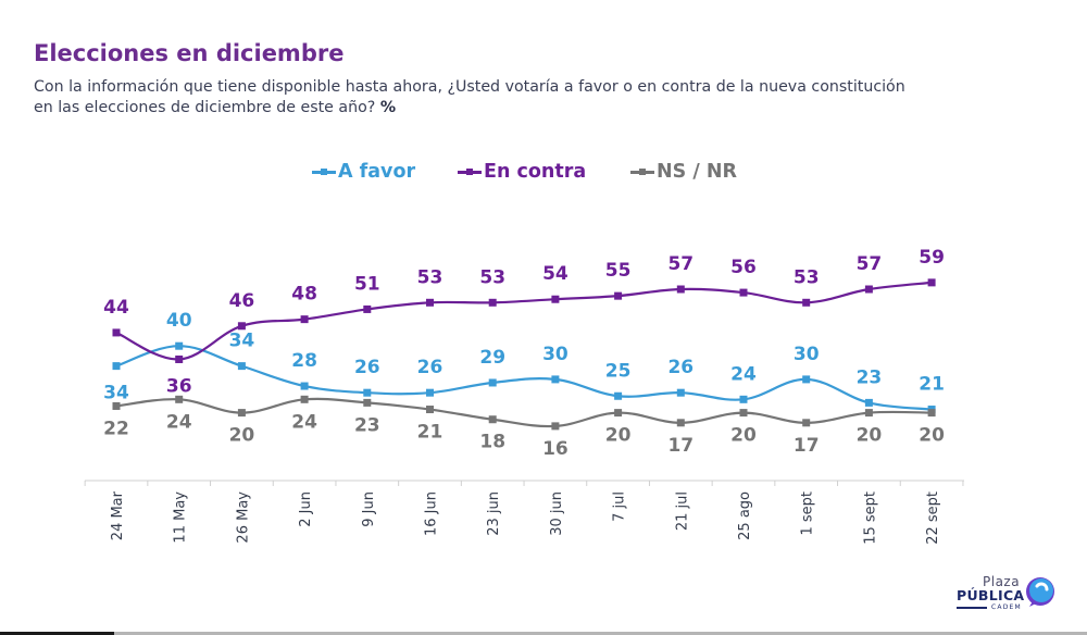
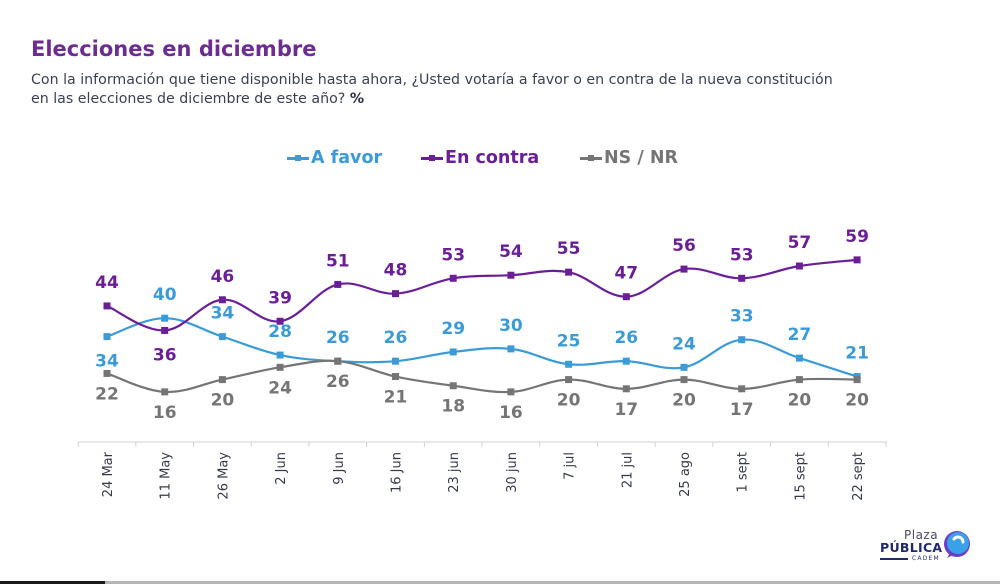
NS / NR/11 May: 24 -> 16
En contra/2 Jun: 48 -> 39
NS / NR/9 Jun: 23 -> 26
En contra/16 Jun: 53 -> 48
En contra/21 jul: 57 -> 47
A favor/1 sept: 30 -> 33
A favor/15 sept: 23 -> 27
